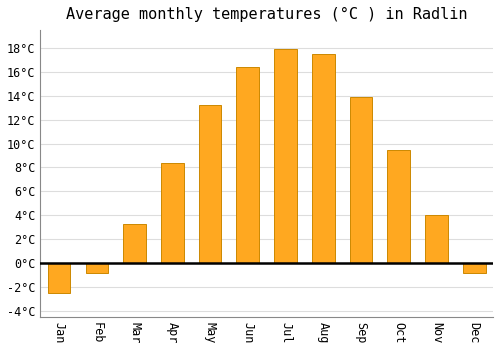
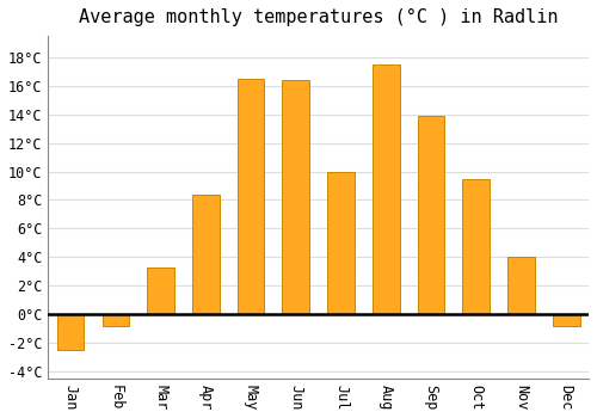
May: 13.2°C -> 16.5°C
Jul: 17.9°C -> 10.0°C
